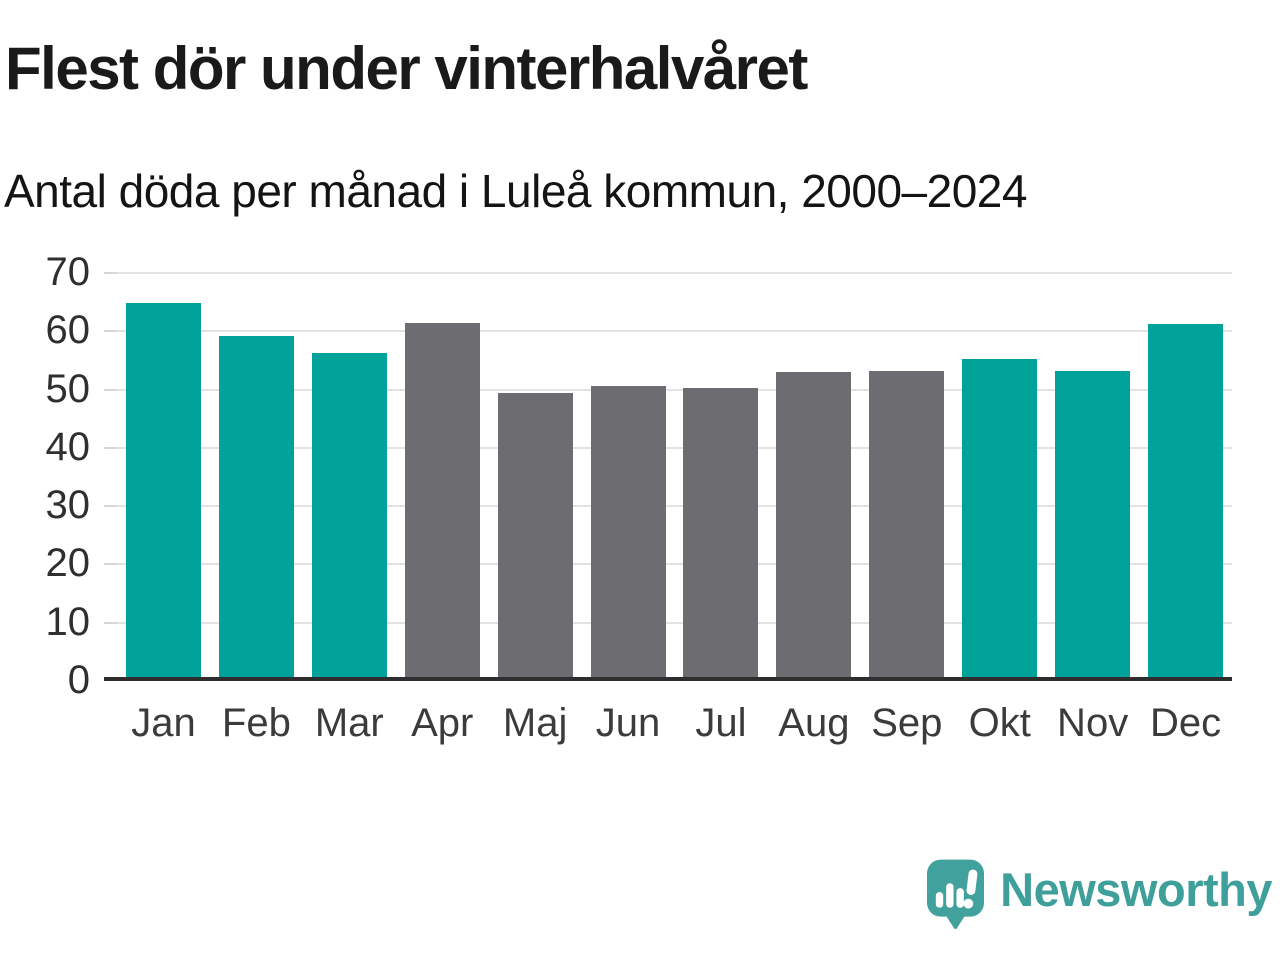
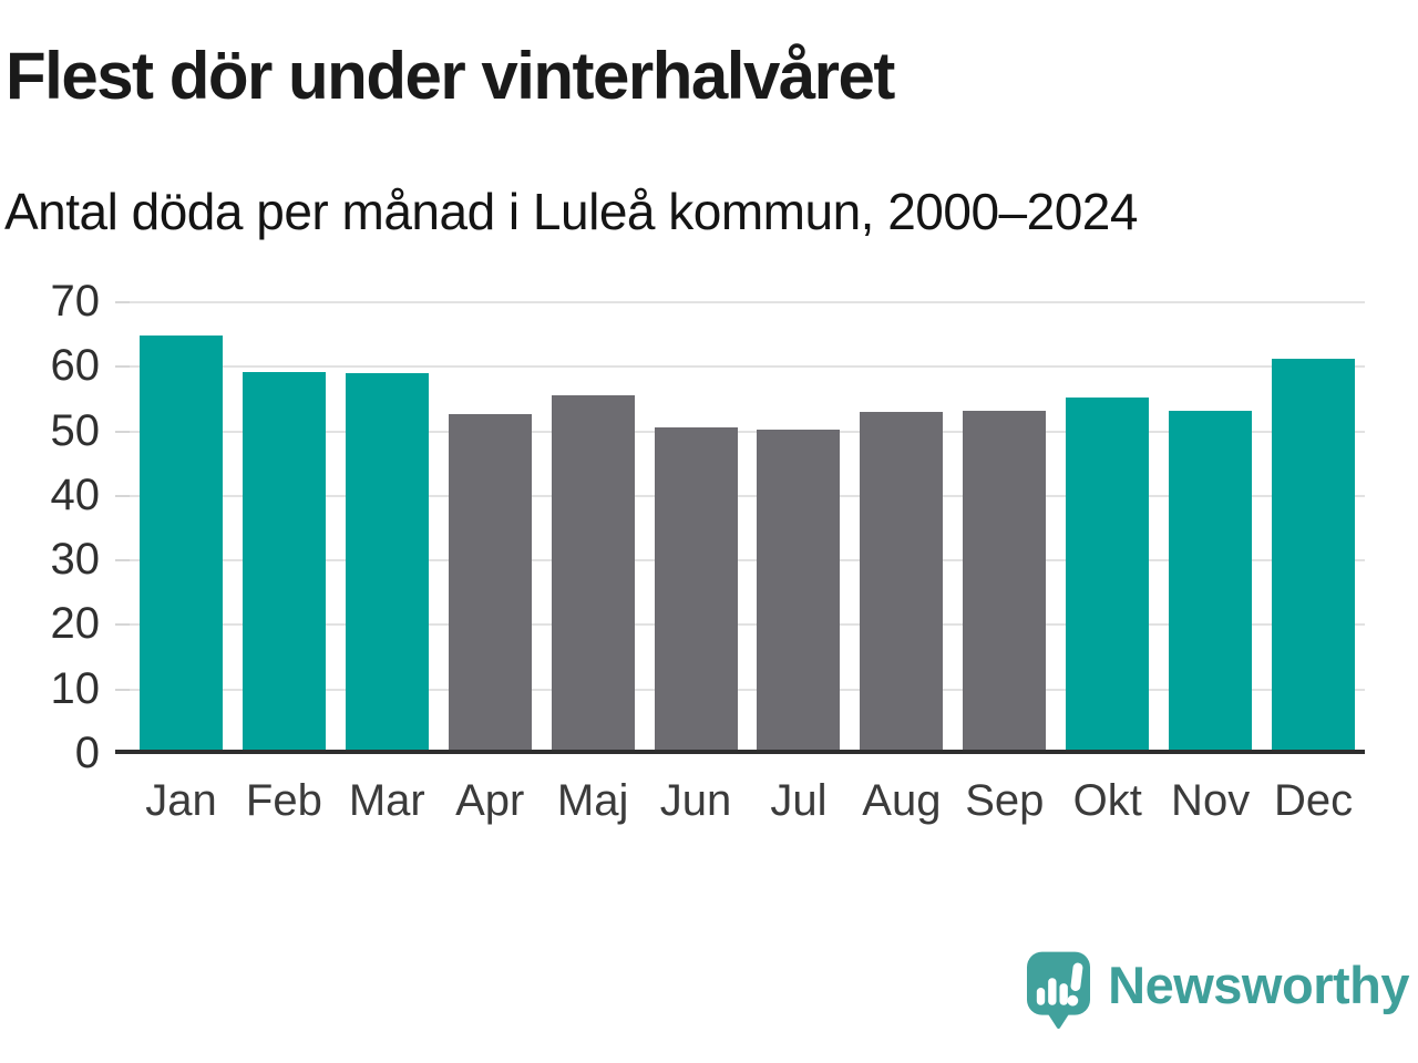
Mar: 56 -> 59
Apr: 61 -> 52
Maj: 49 -> 55
